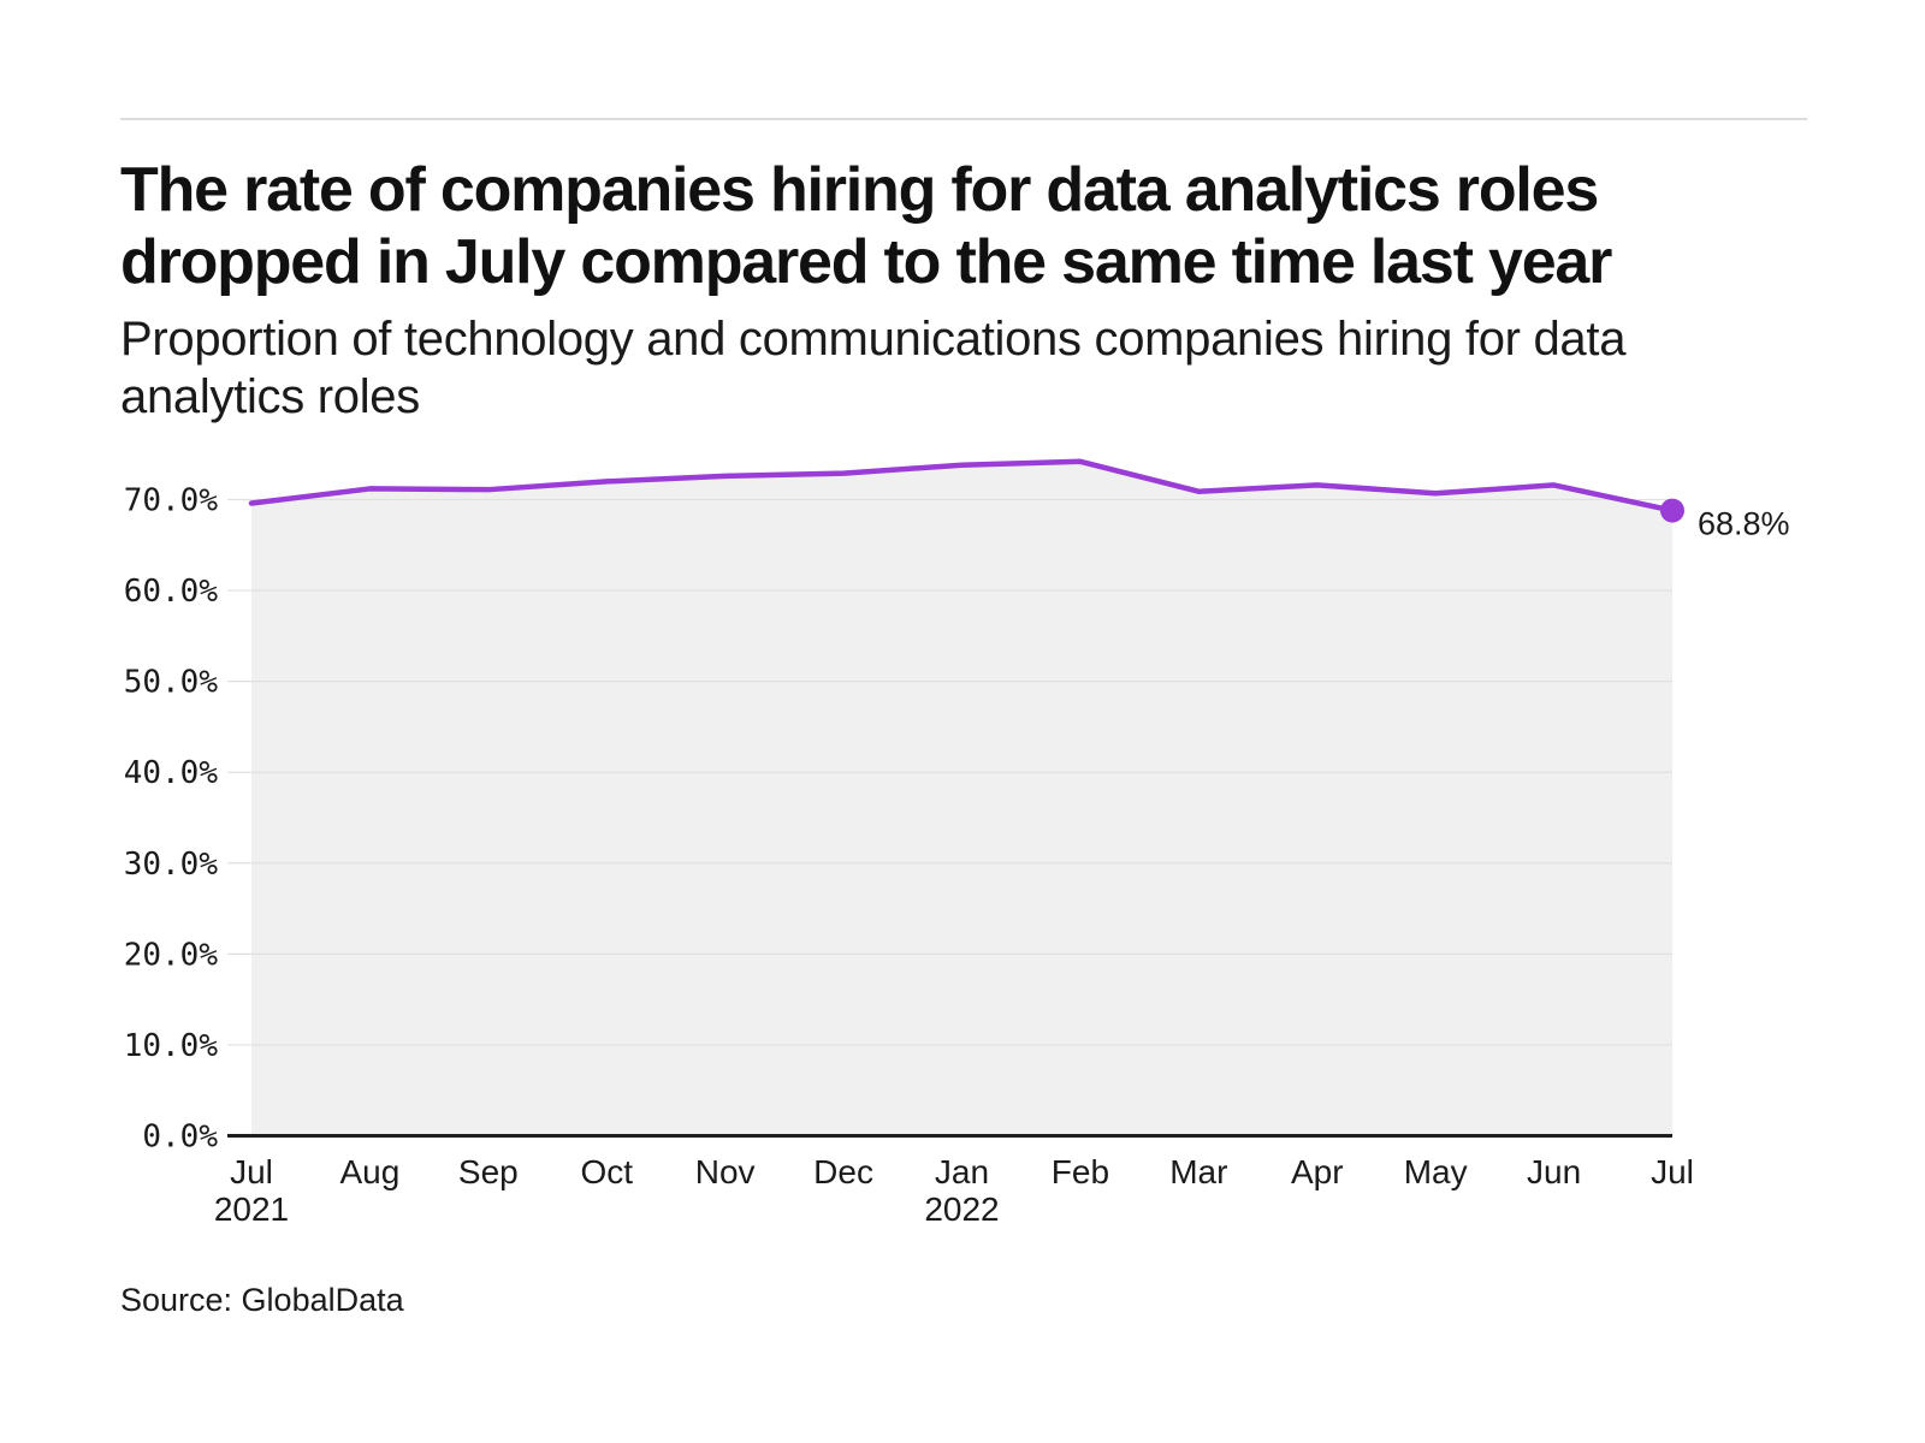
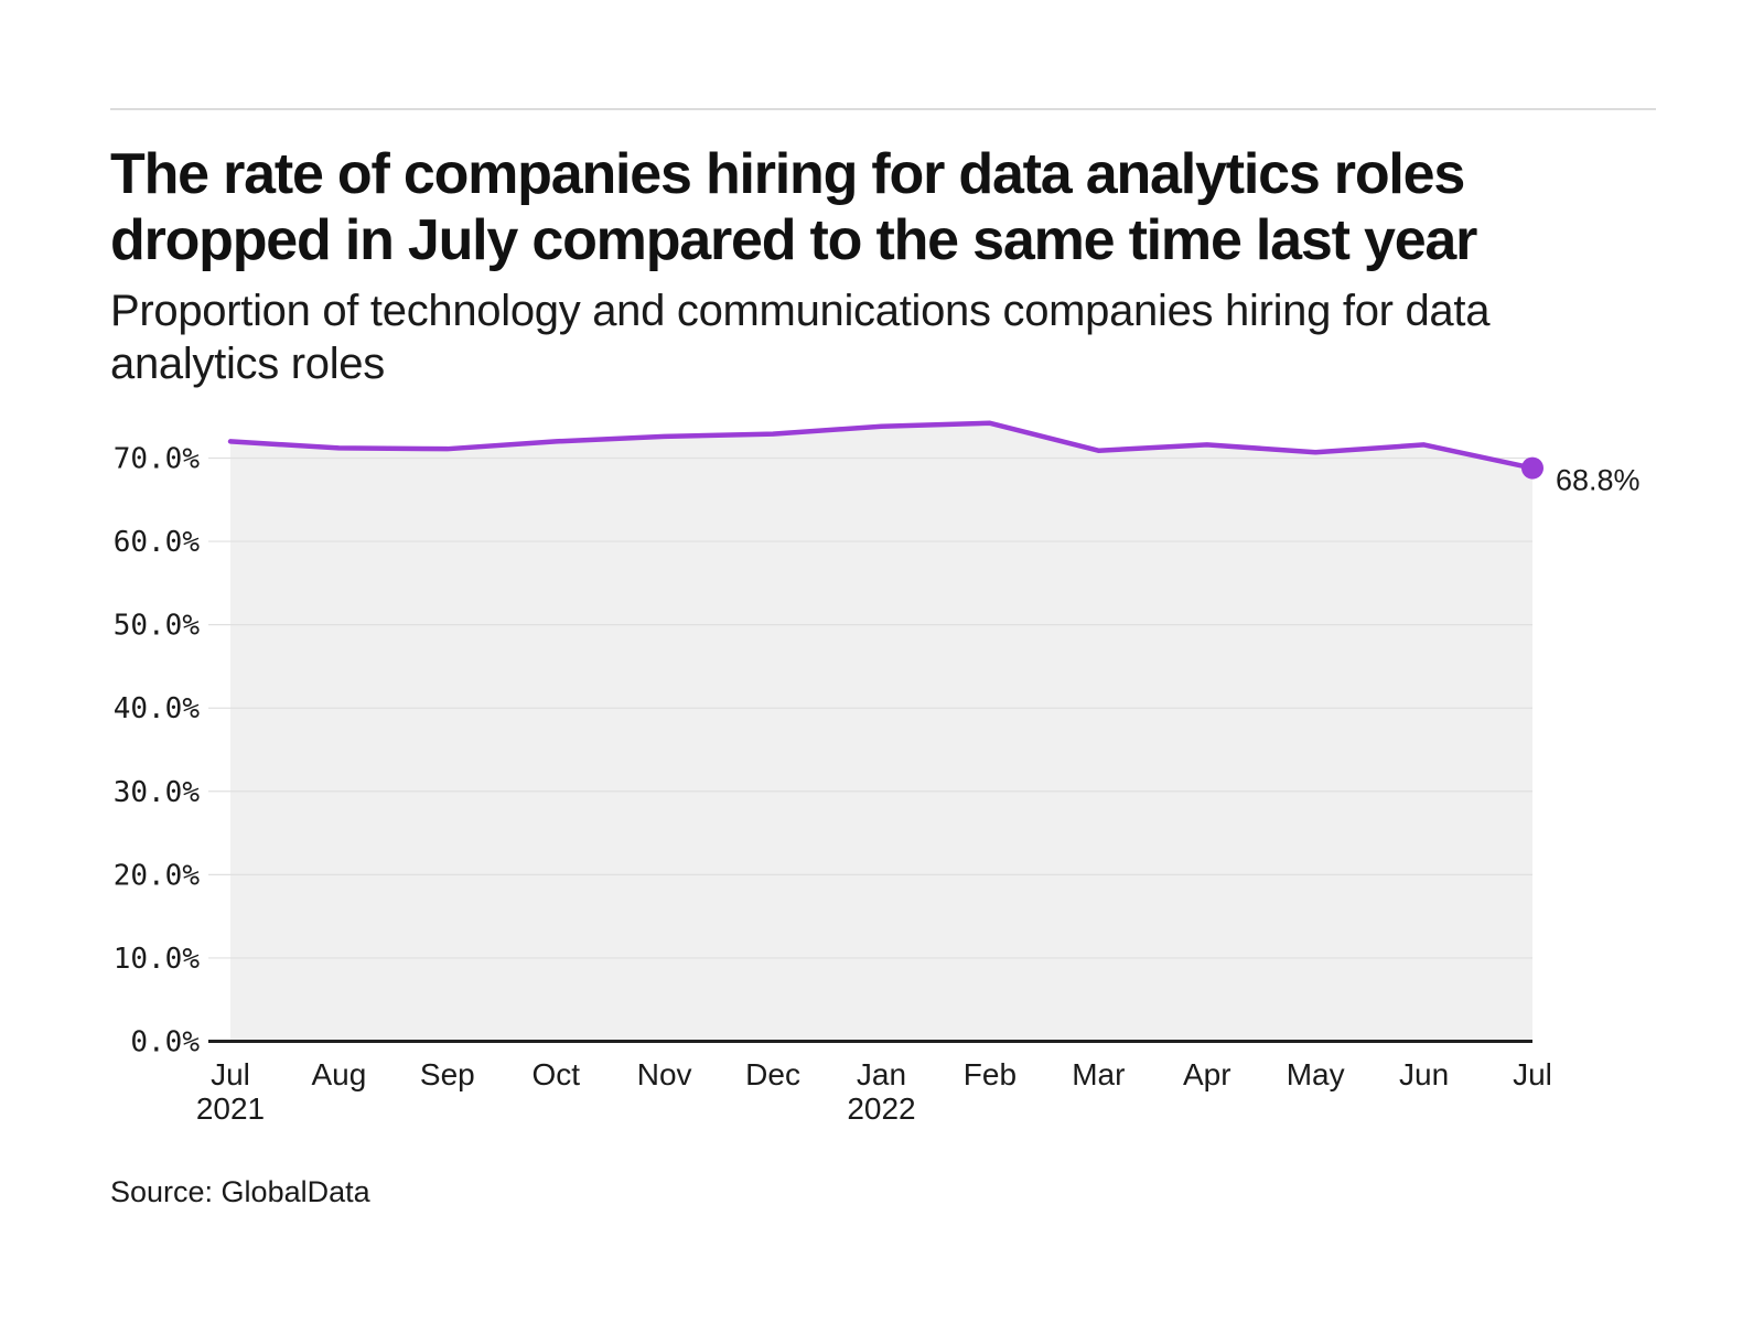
Jul 2021: 70% -> 72%
